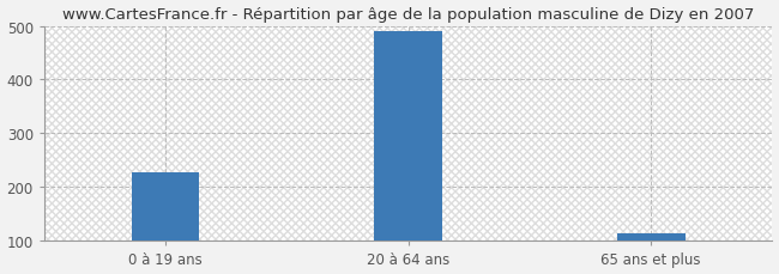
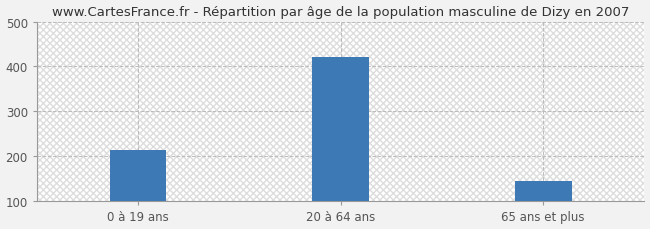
0 à 19 ans: 228 -> 215
20 à 64 ans: 490 -> 420
65 ans et plus: 115 -> 145
